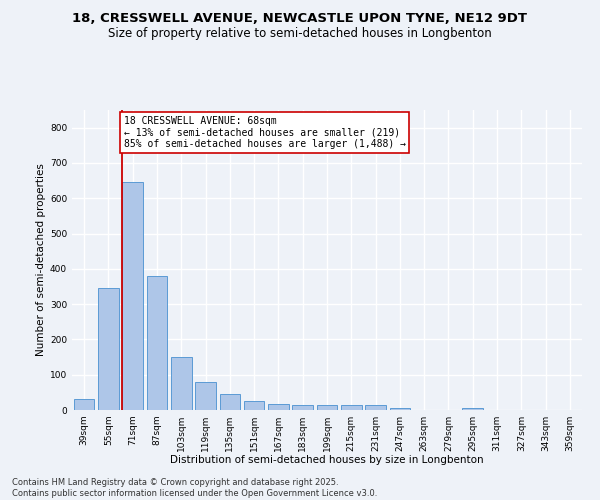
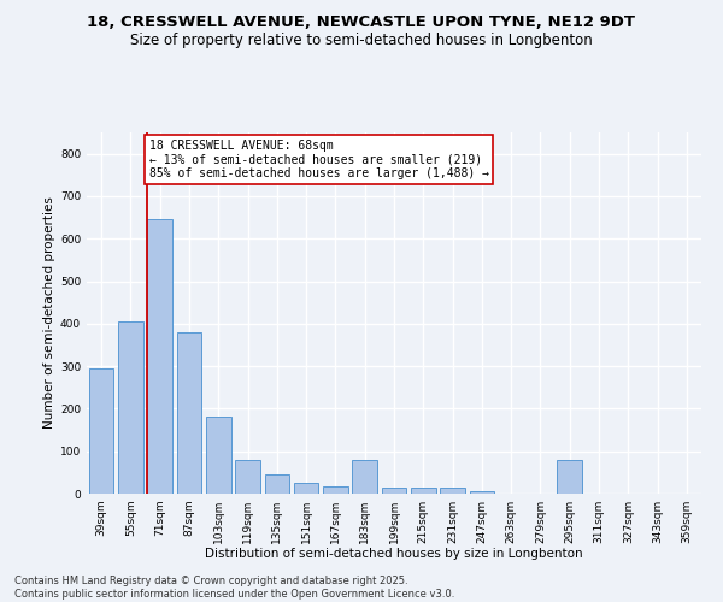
39sqm: 30 -> 295
55sqm: 345 -> 405
103sqm: 150 -> 180
183sqm: 15 -> 80
295sqm: 5 -> 80
